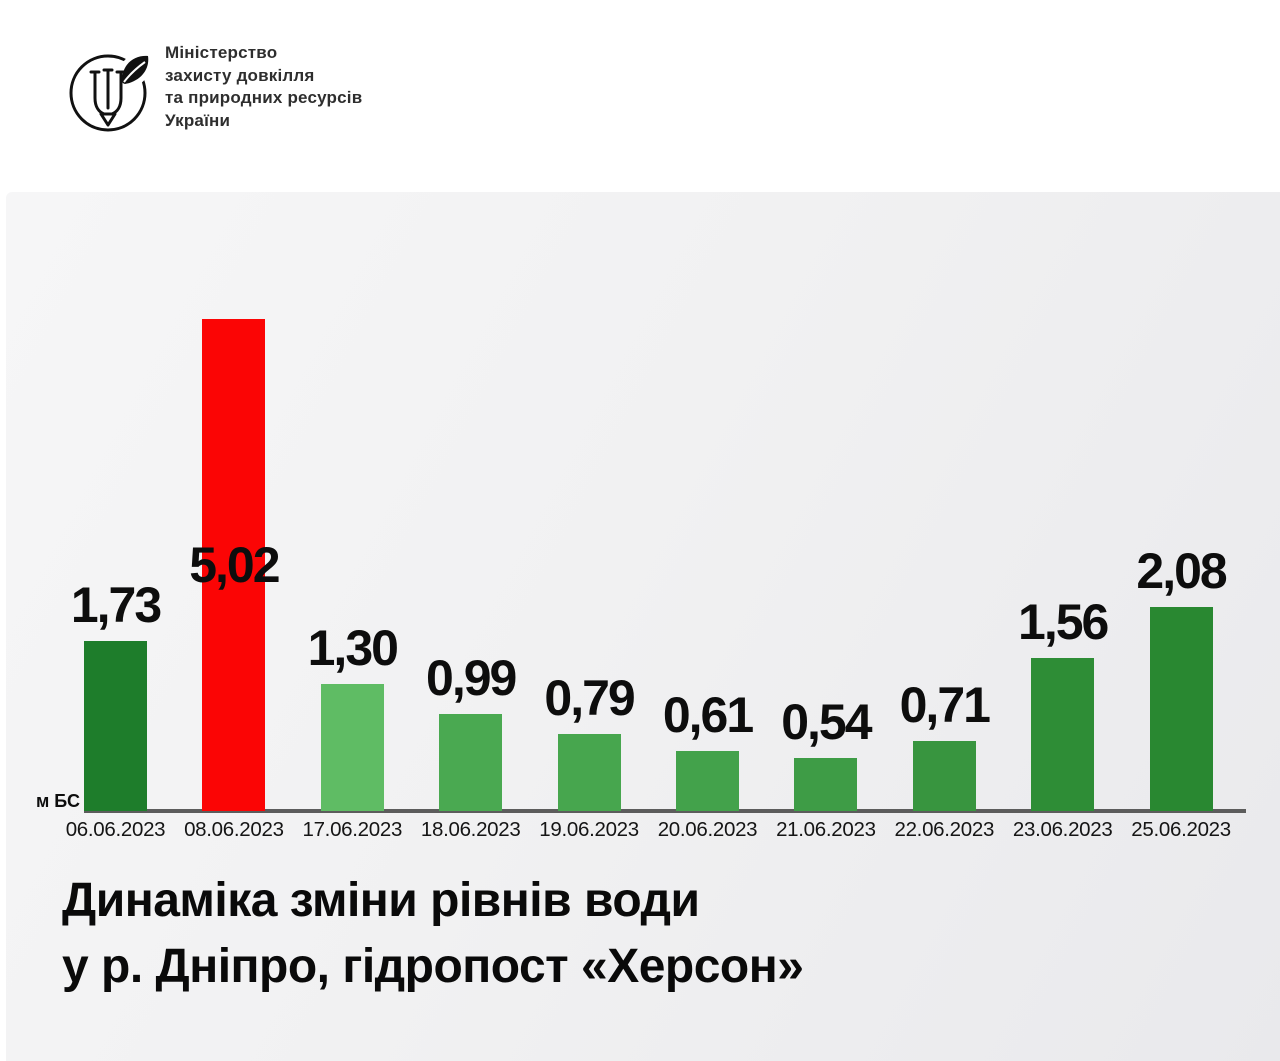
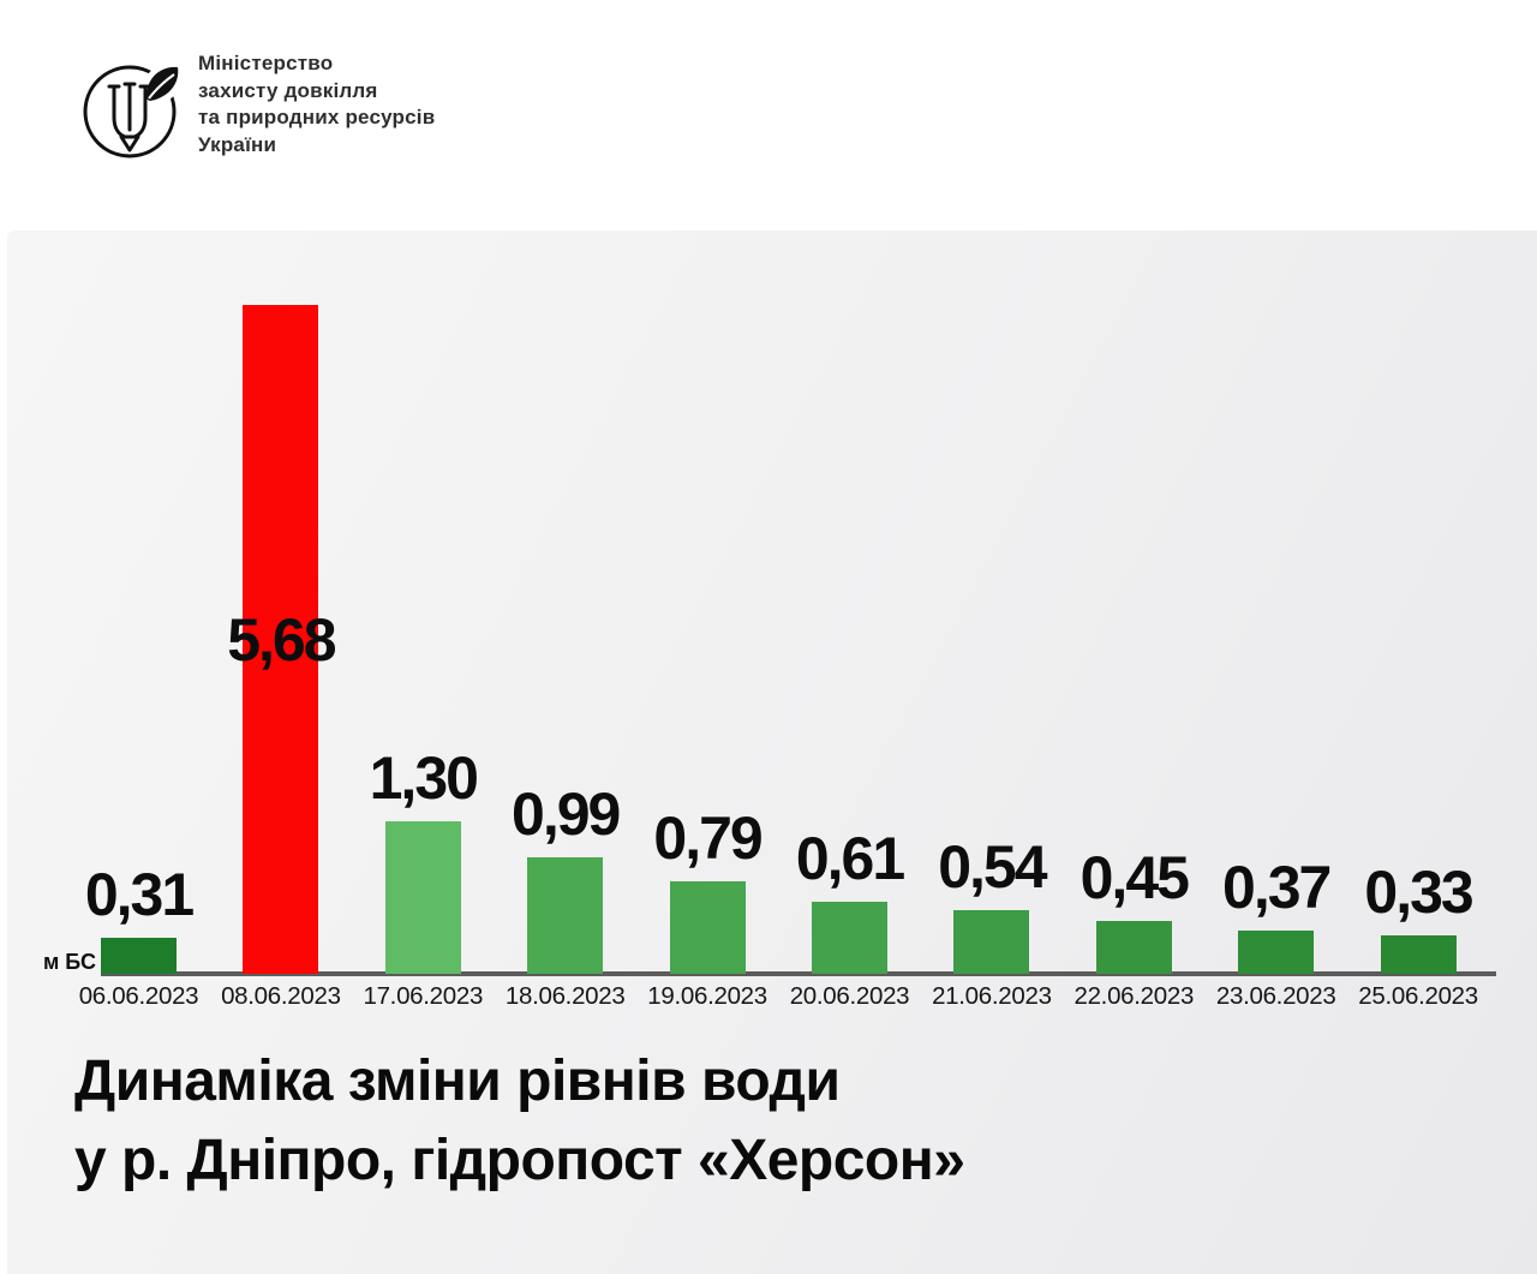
06.06.2023: 1,73 -> 0,31
08.06.2023: 5,02 -> 5,68
22.06.2023: 0,71 -> 0,45
23.06.2023: 1,56 -> 0,37
25.06.2023: 2,08 -> 0,33
